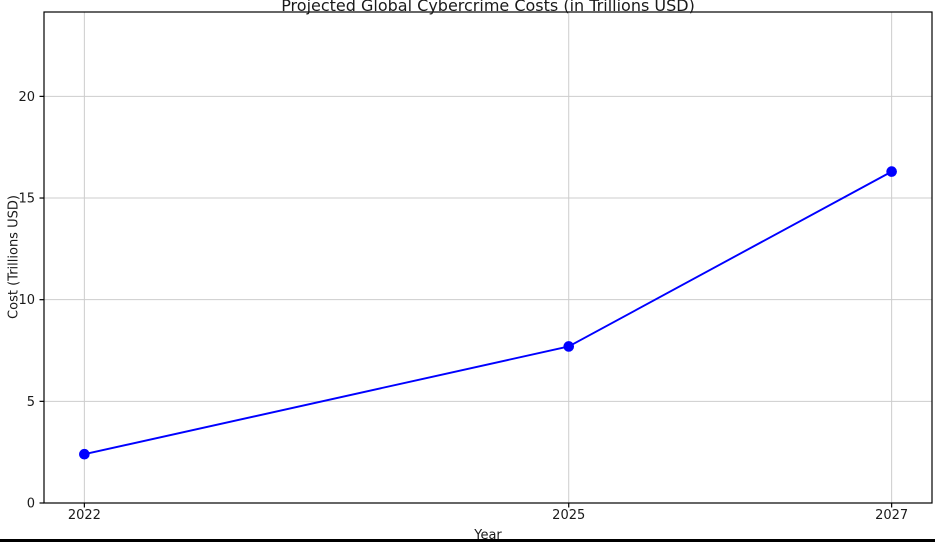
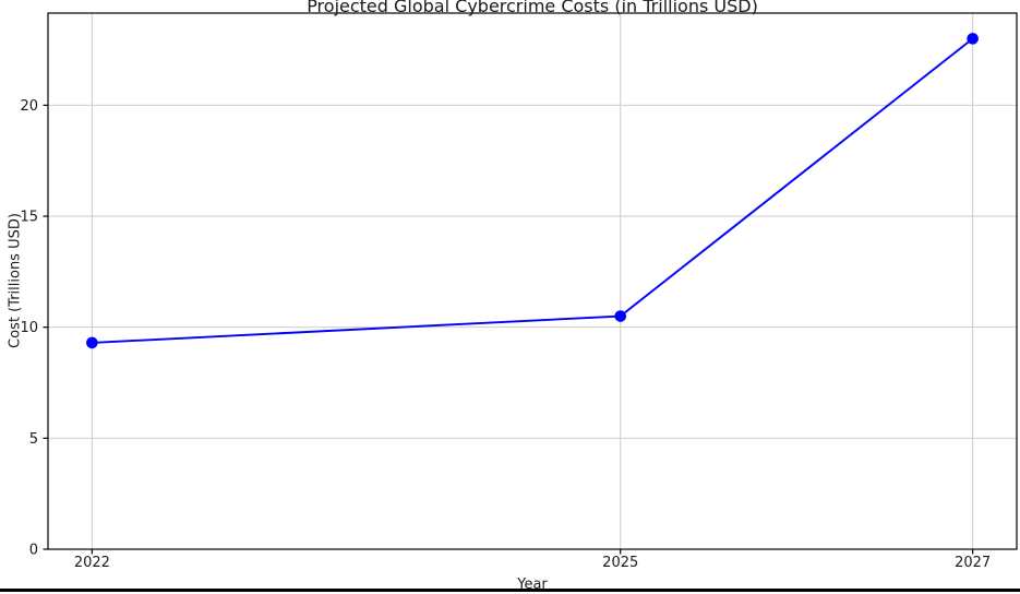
2022: 2.4 -> 9.3
2025: 7.7 -> 10.5
2027: 16.3 -> 23.0
